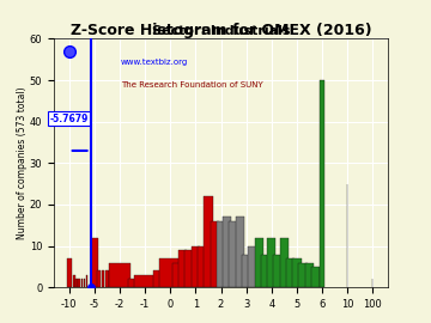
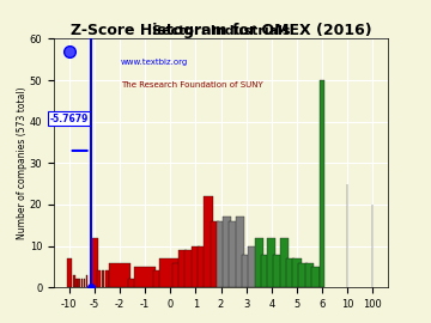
-1: 3 -> 5
100: 2 -> 20
